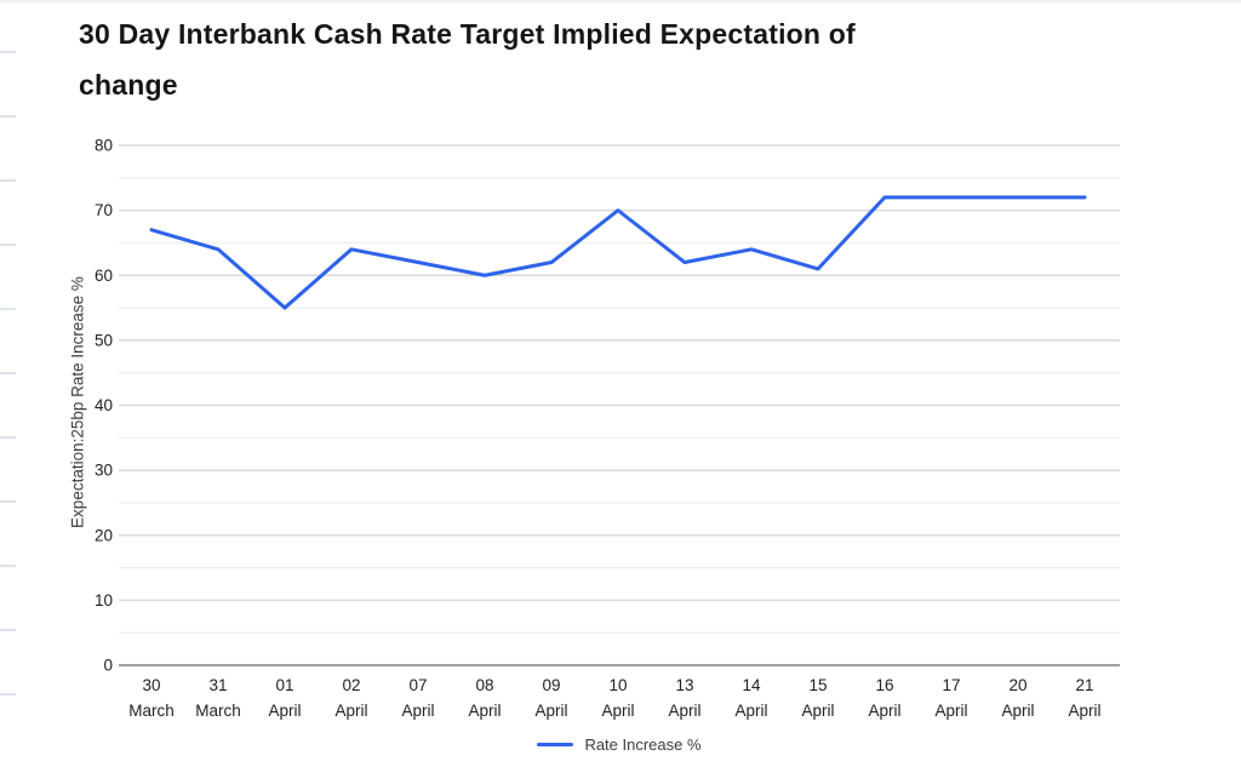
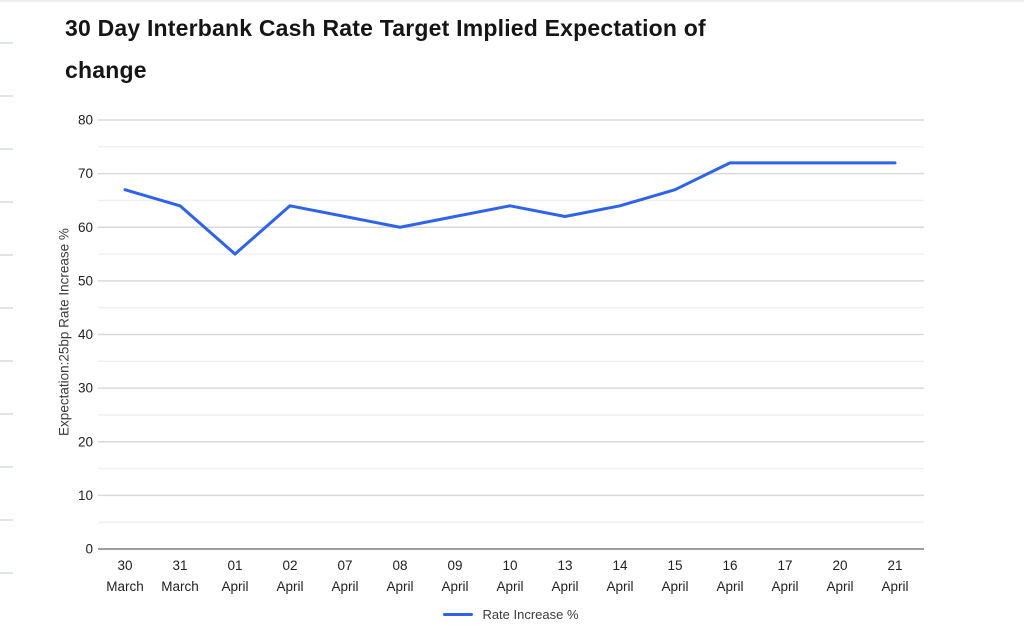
10 April: 70 -> 64
15 April: 61 -> 67
